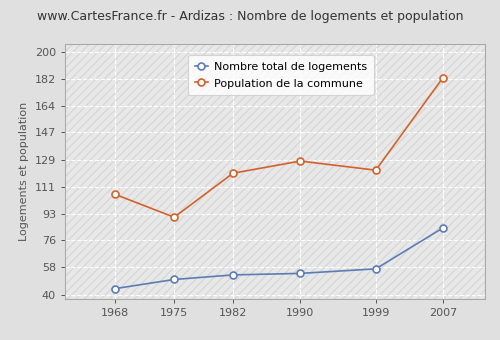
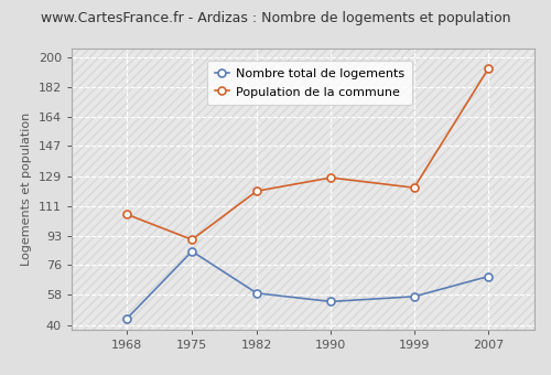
Nombre total de logements/1975: 50 -> 84
Nombre total de logements/1982: 53 -> 59
Nombre total de logements/2007: 84 -> 69
Population de la commune/2007: 183 -> 193
